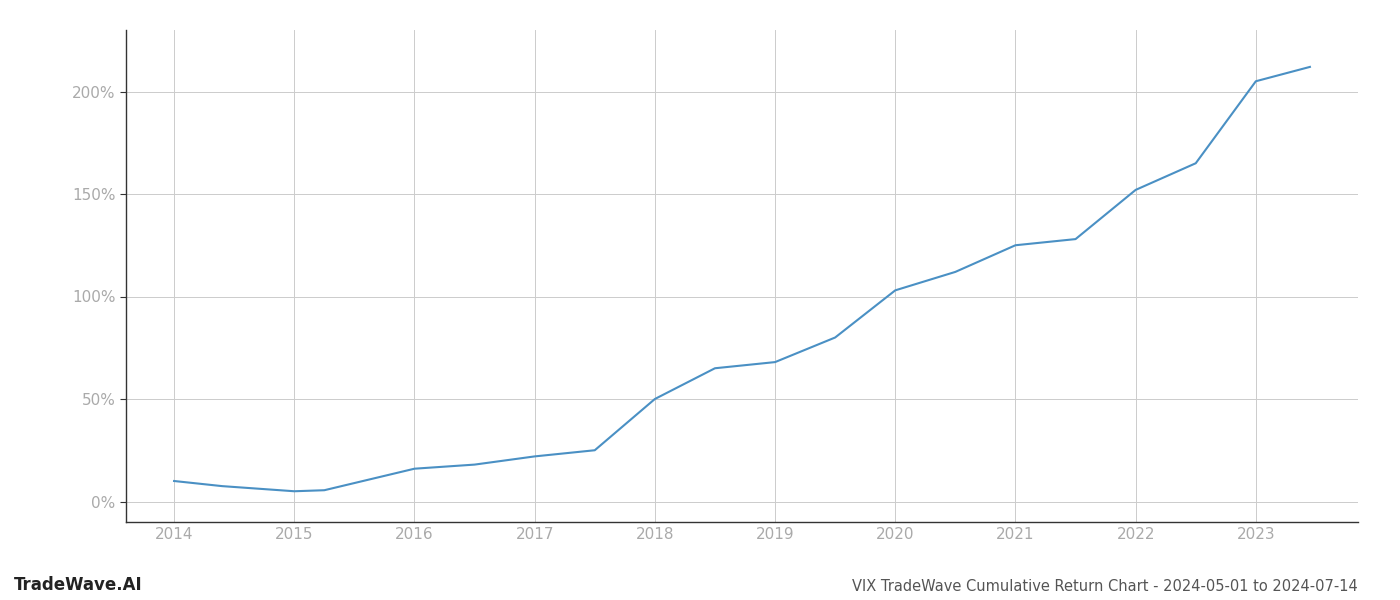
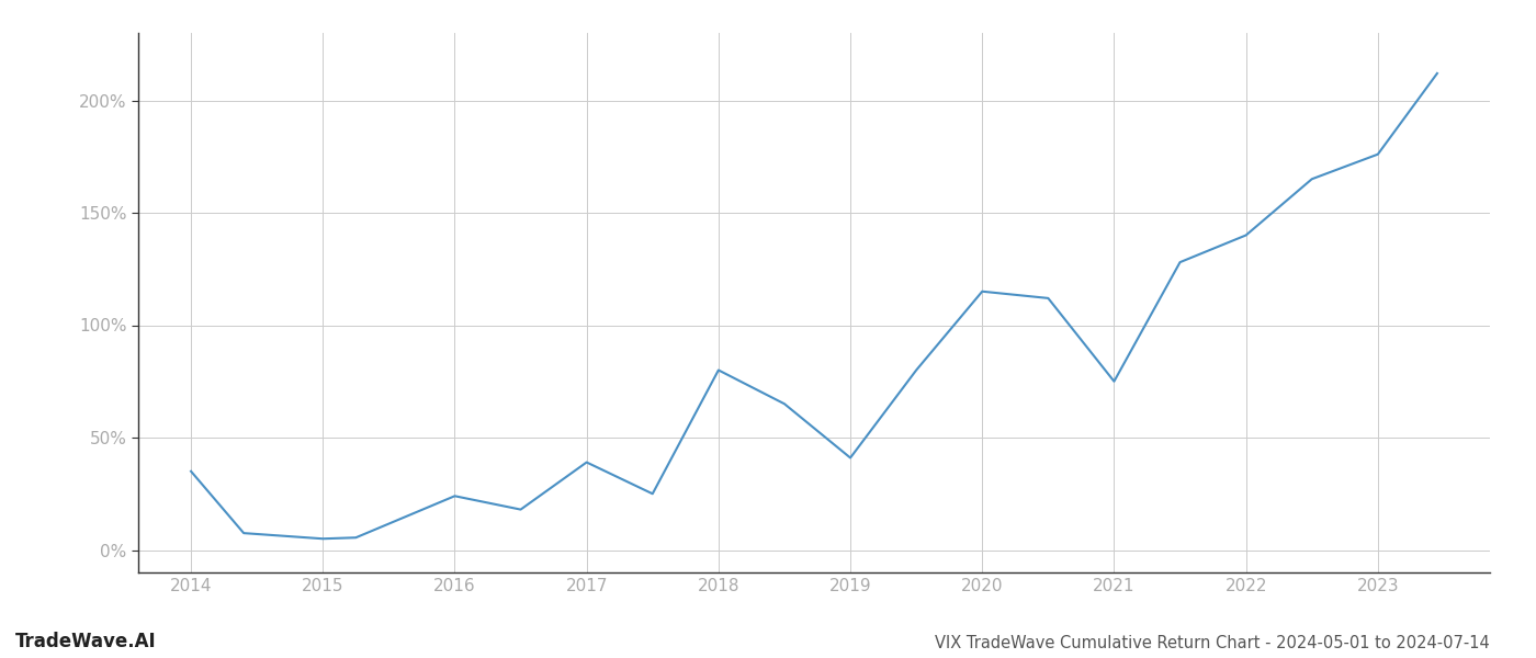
2014: 10.0% -> 35.0%
2016: 16.0% -> 24.0%
2017: 22.0% -> 39.0%
2018: 50.0% -> 80.0%
2019: 68.0% -> 41.0%
2020: 103.0% -> 115.0%
2021: 125.0% -> 75.0%
2022: 152.0% -> 140.0%
2023: 205.0% -> 176.0%
